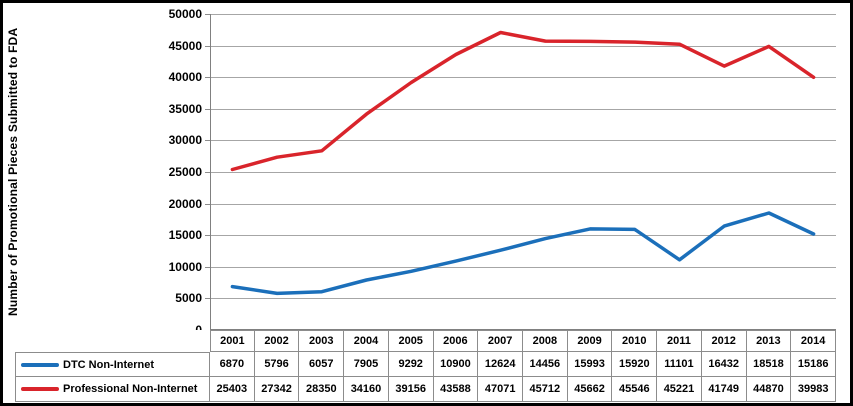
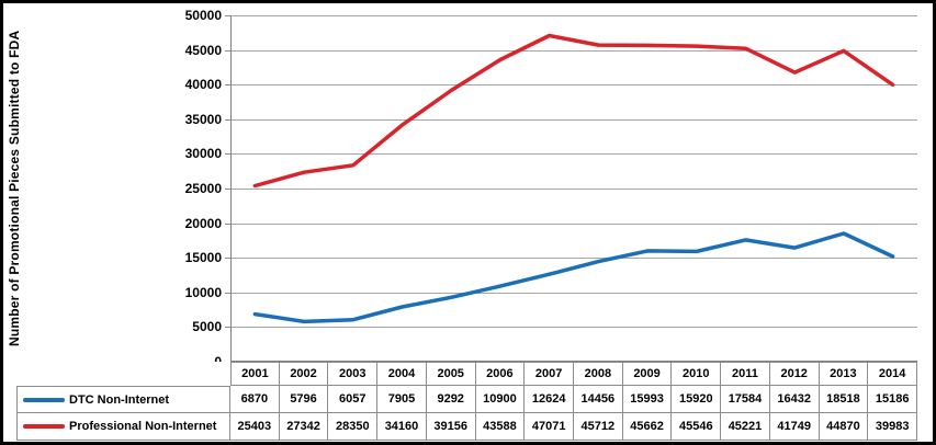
DTC Non-Internet/2011: 11101 -> 17584
